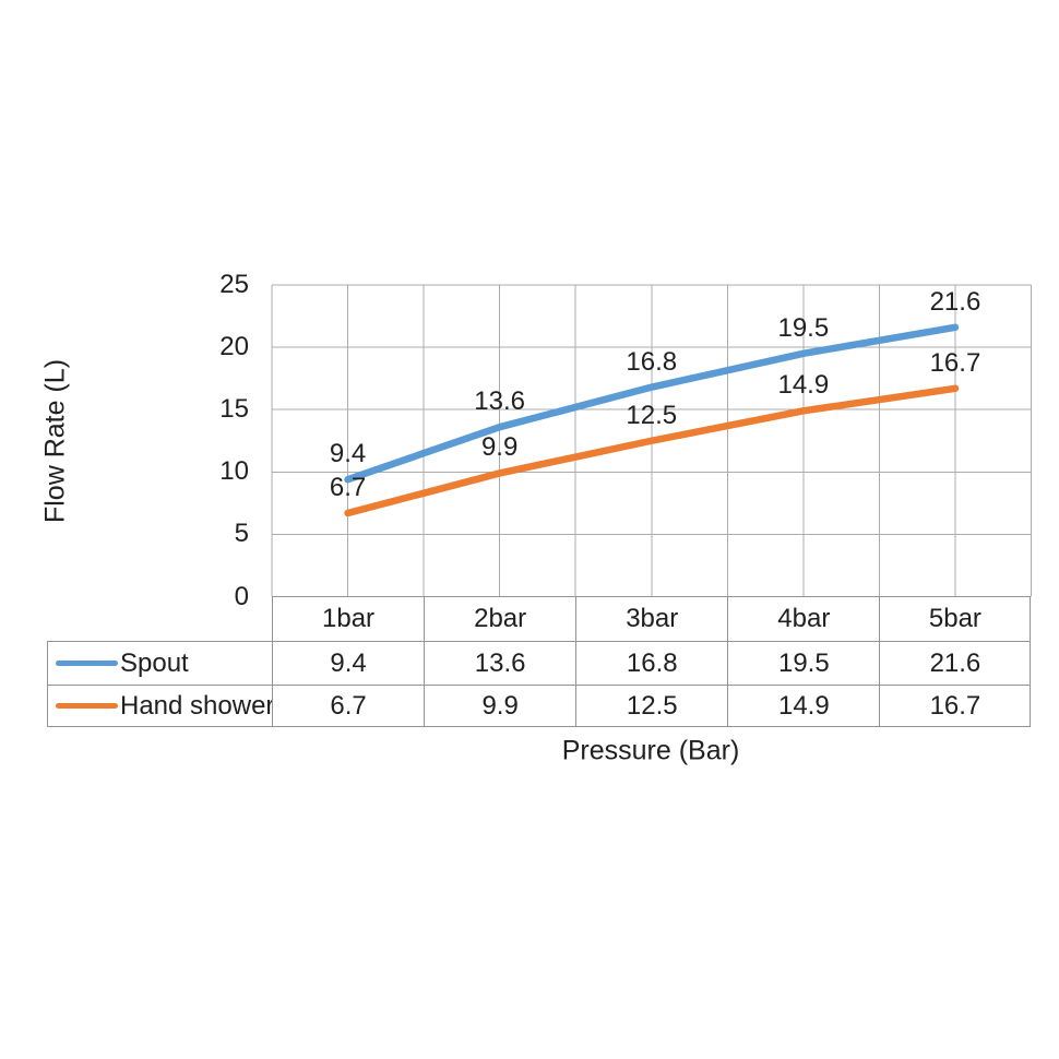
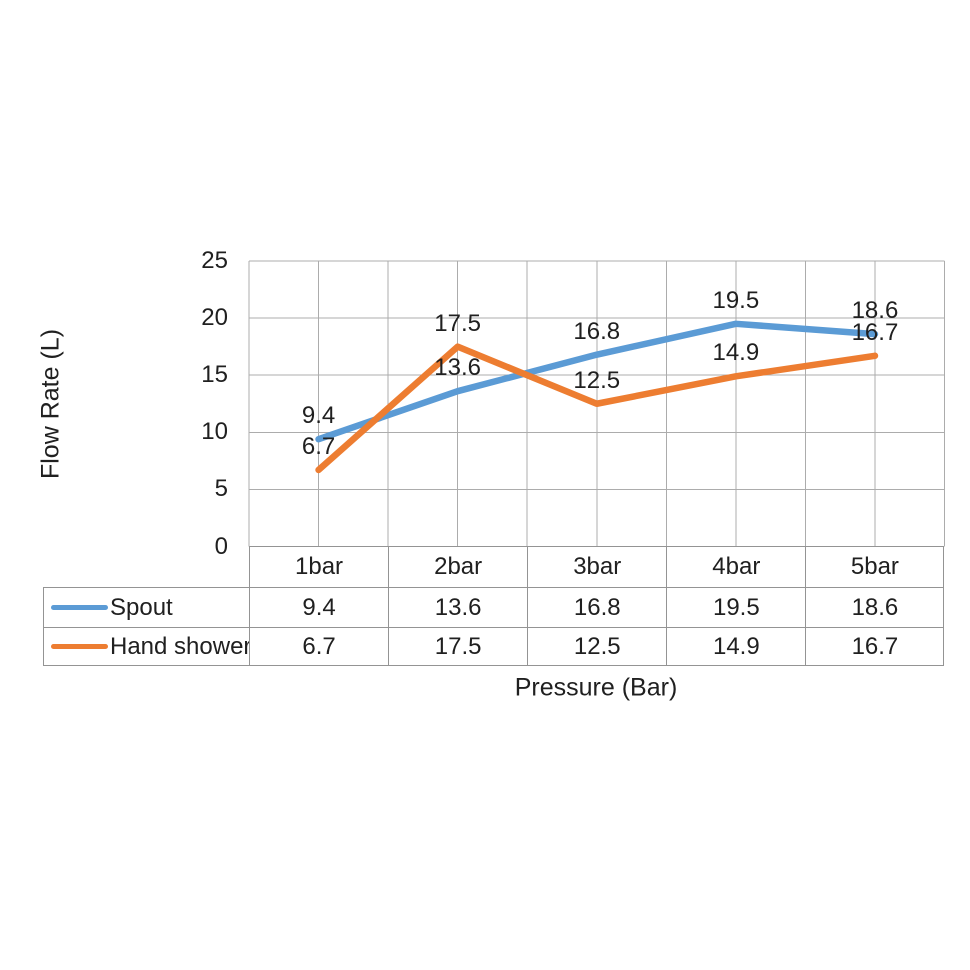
Hand shower/2bar: 9.9 -> 17.5
Spout/5bar: 21.6 -> 18.6
